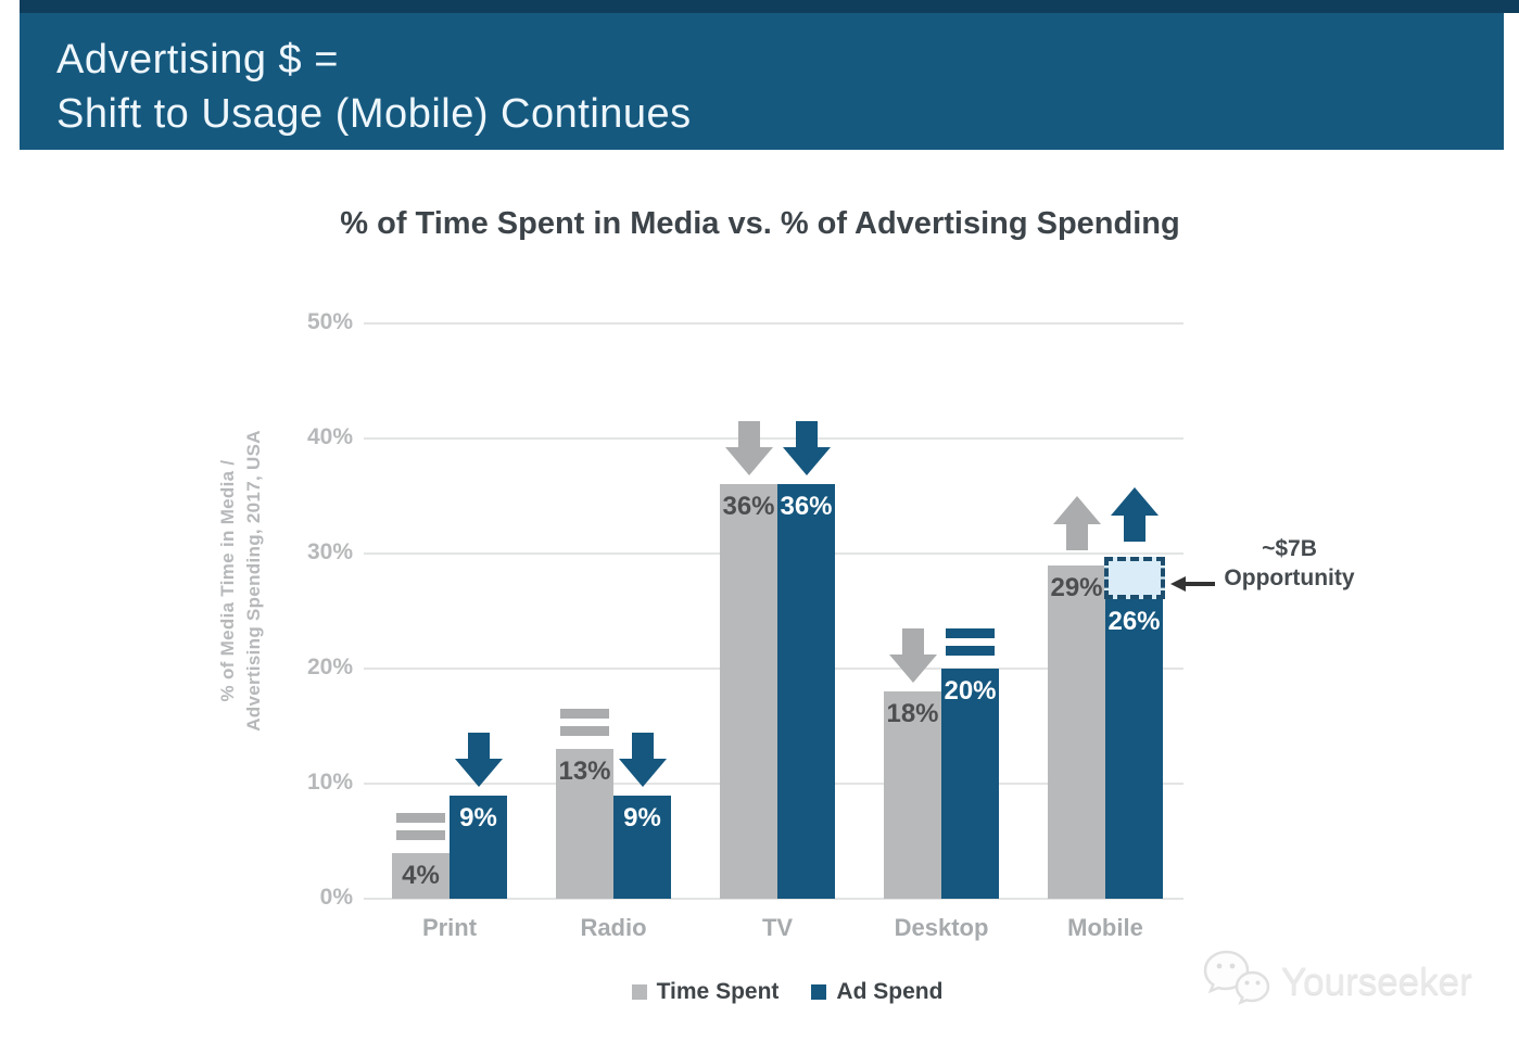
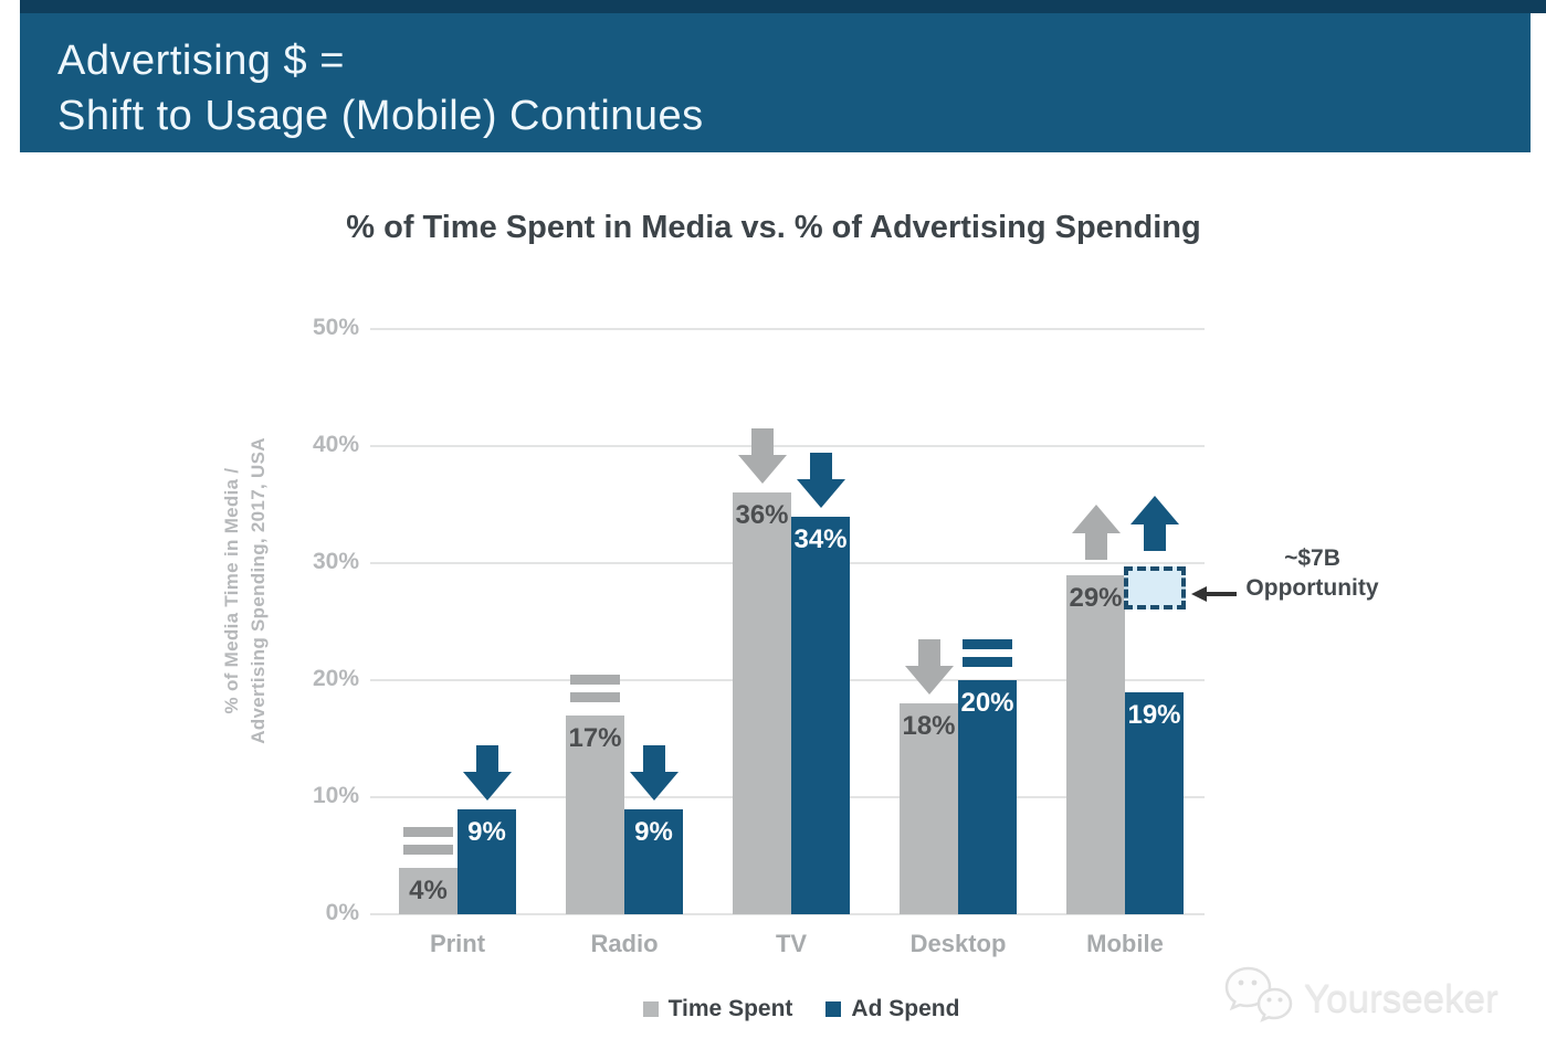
Time Spent/Radio: 13% -> 17%
Ad Spend/TV: 36% -> 34%
Ad Spend/Mobile: 26% -> 19%
